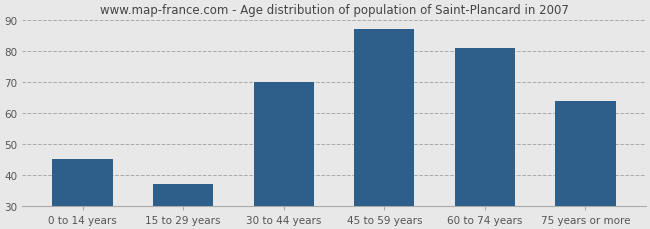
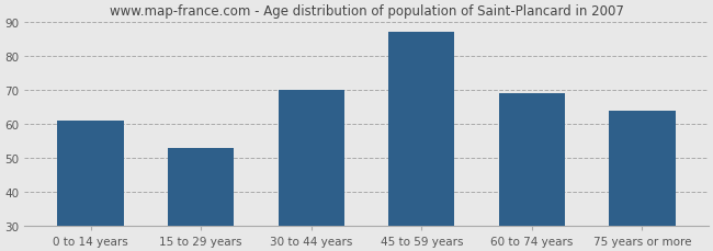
0 to 14 years: 45 -> 61
15 to 29 years: 37 -> 53
60 to 74 years: 81 -> 69
